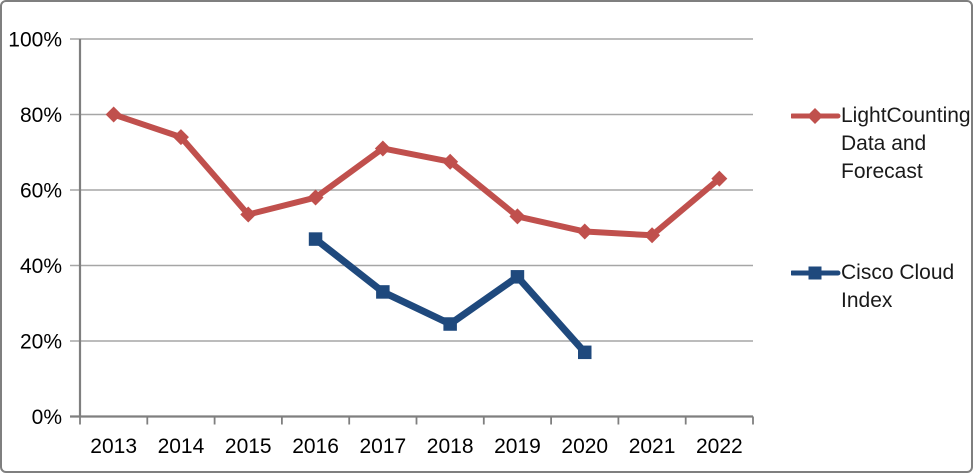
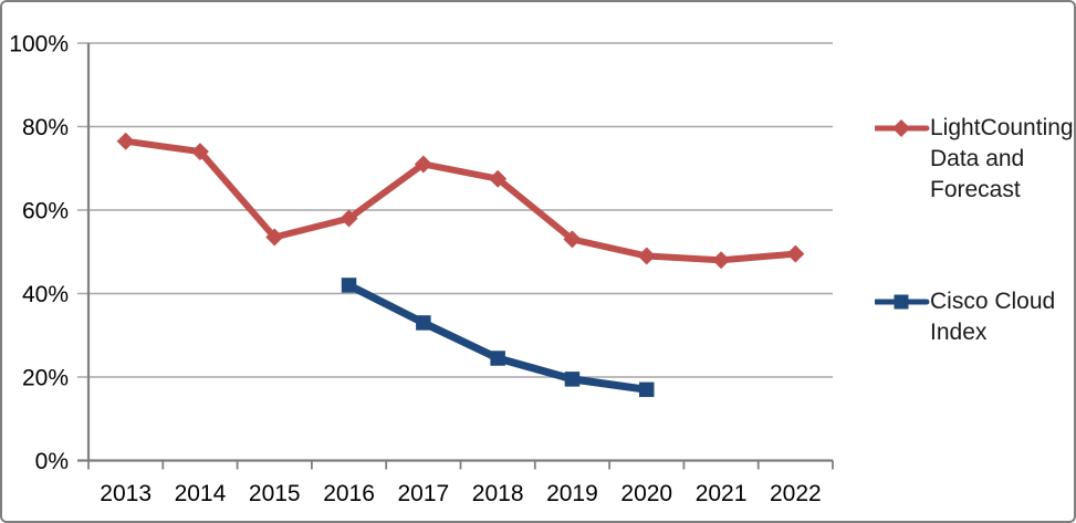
LightCounting Data and Forecast/2013: 80% -> 76%
Cisco Cloud Index/2016: 47% -> 42%
Cisco Cloud Index/2019: 37% -> 20%
LightCounting Data and Forecast/2022: 63% -> 50%
